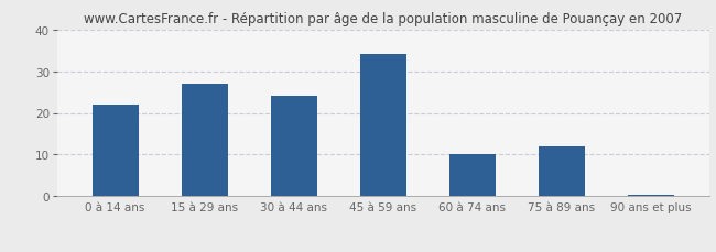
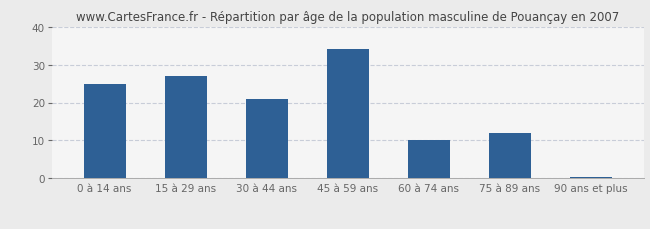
0 à 14 ans: 22.0 -> 25.0
30 à 44 ans: 24.0 -> 21.0
